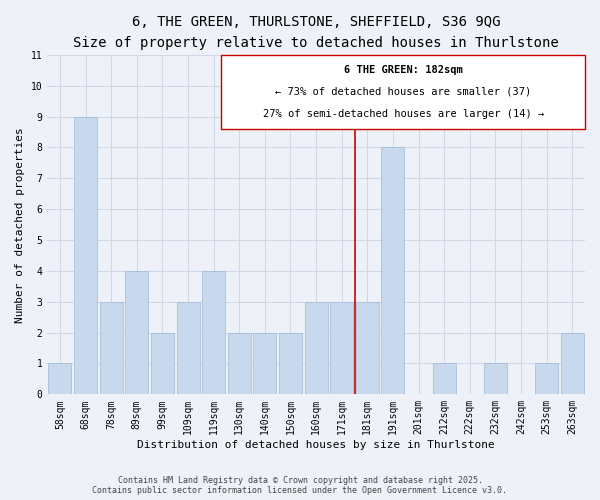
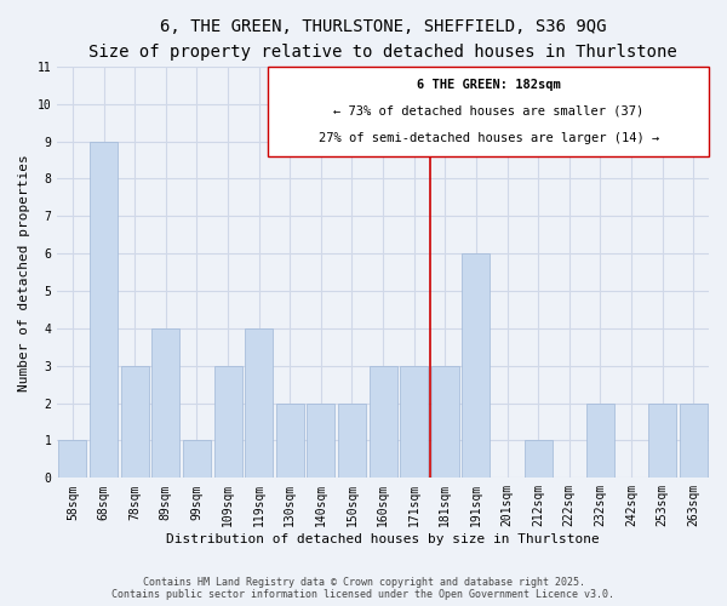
99sqm: 2 -> 1
191sqm: 8 -> 6
232sqm: 1 -> 2
253sqm: 1 -> 2
